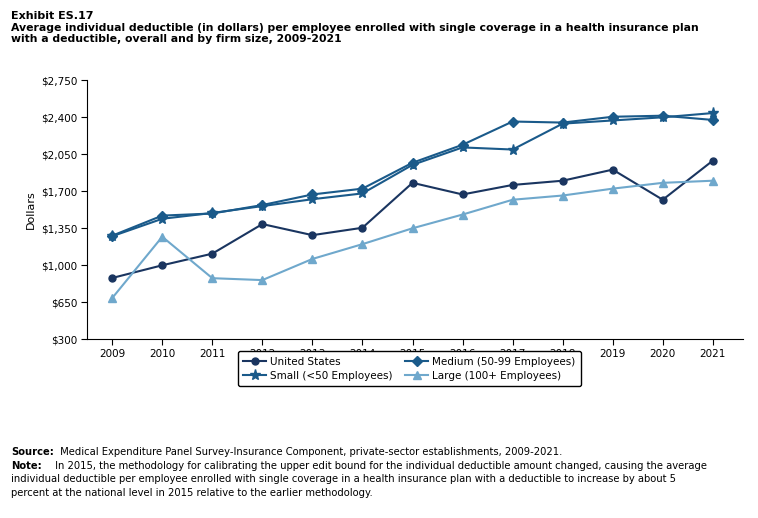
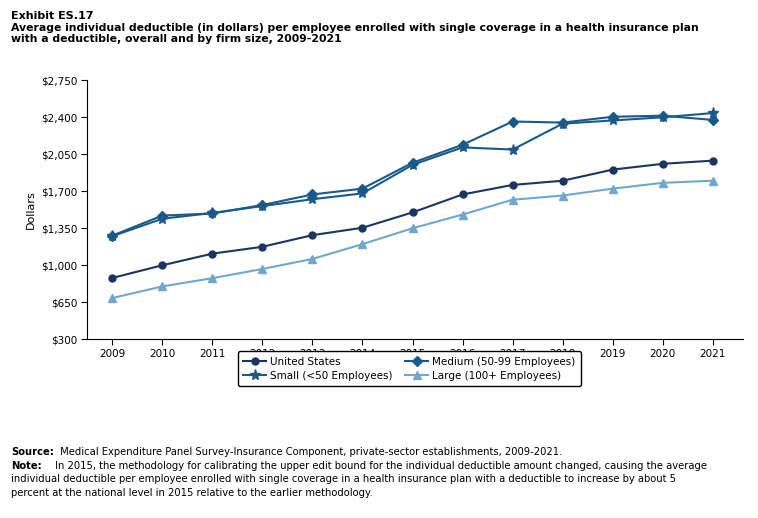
Large (100+ Employees)/2010: $1,270 -> $800
United States/2012: $1,390 -> $1,180
Large (100+ Employees)/2012: $860 -> $960
United States/2015: $1,780 -> $1,500
United States/2020: $1,620 -> $1,960
